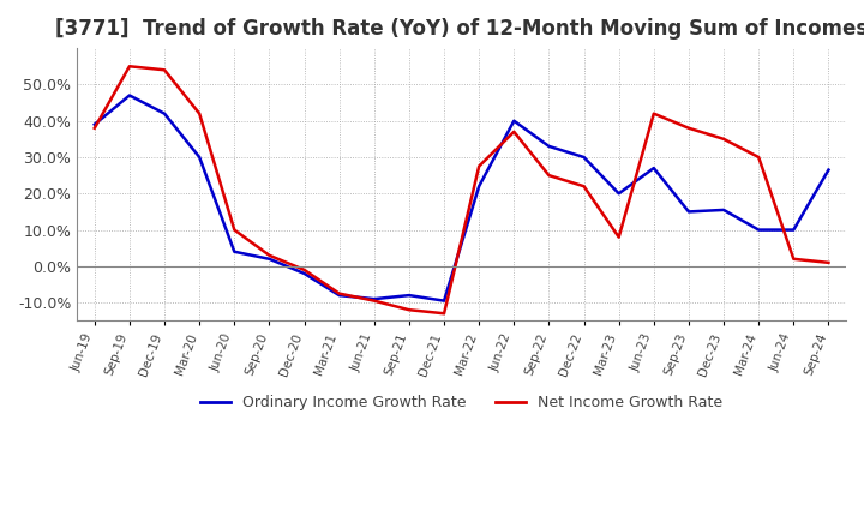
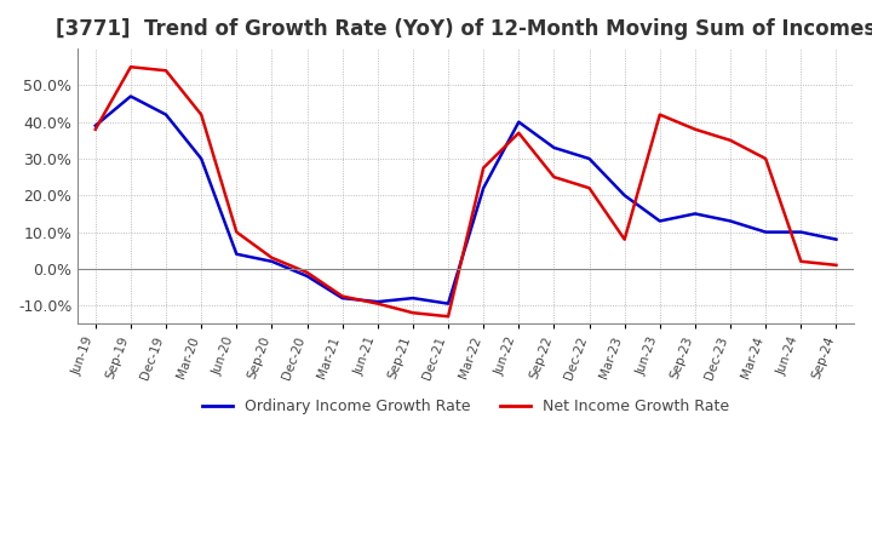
Ordinary Income Growth Rate/Jun-23: 27.0% -> 13.0%
Ordinary Income Growth Rate/Dec-23: 15.5% -> 13.0%
Ordinary Income Growth Rate/Sep-24: 26.5% -> 8.0%
